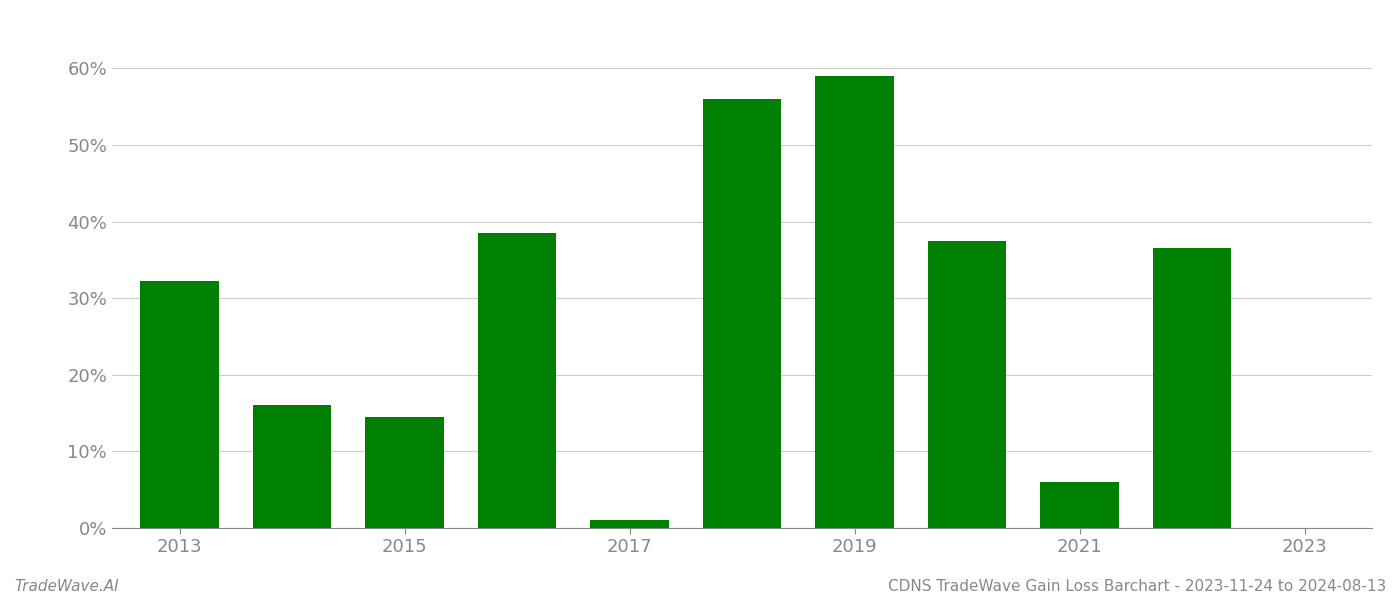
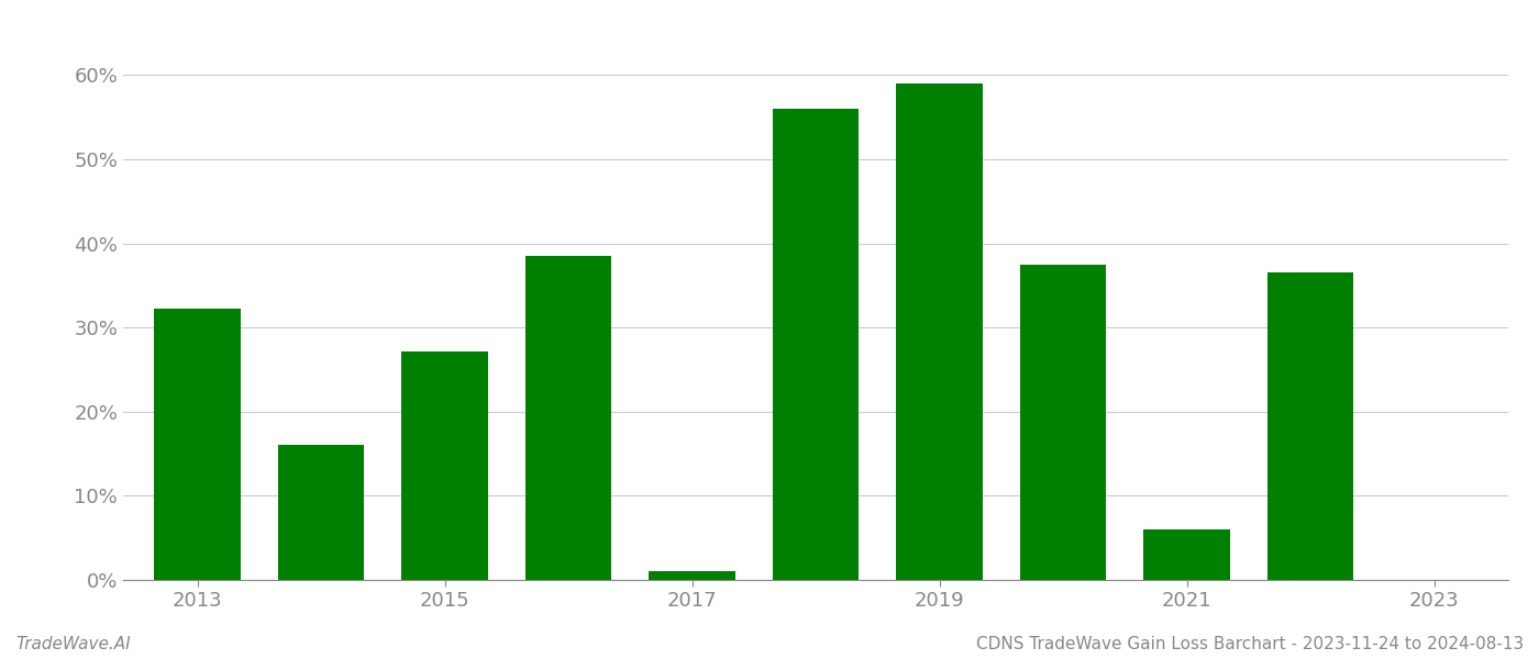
2015: 14.5% -> 27.2%
